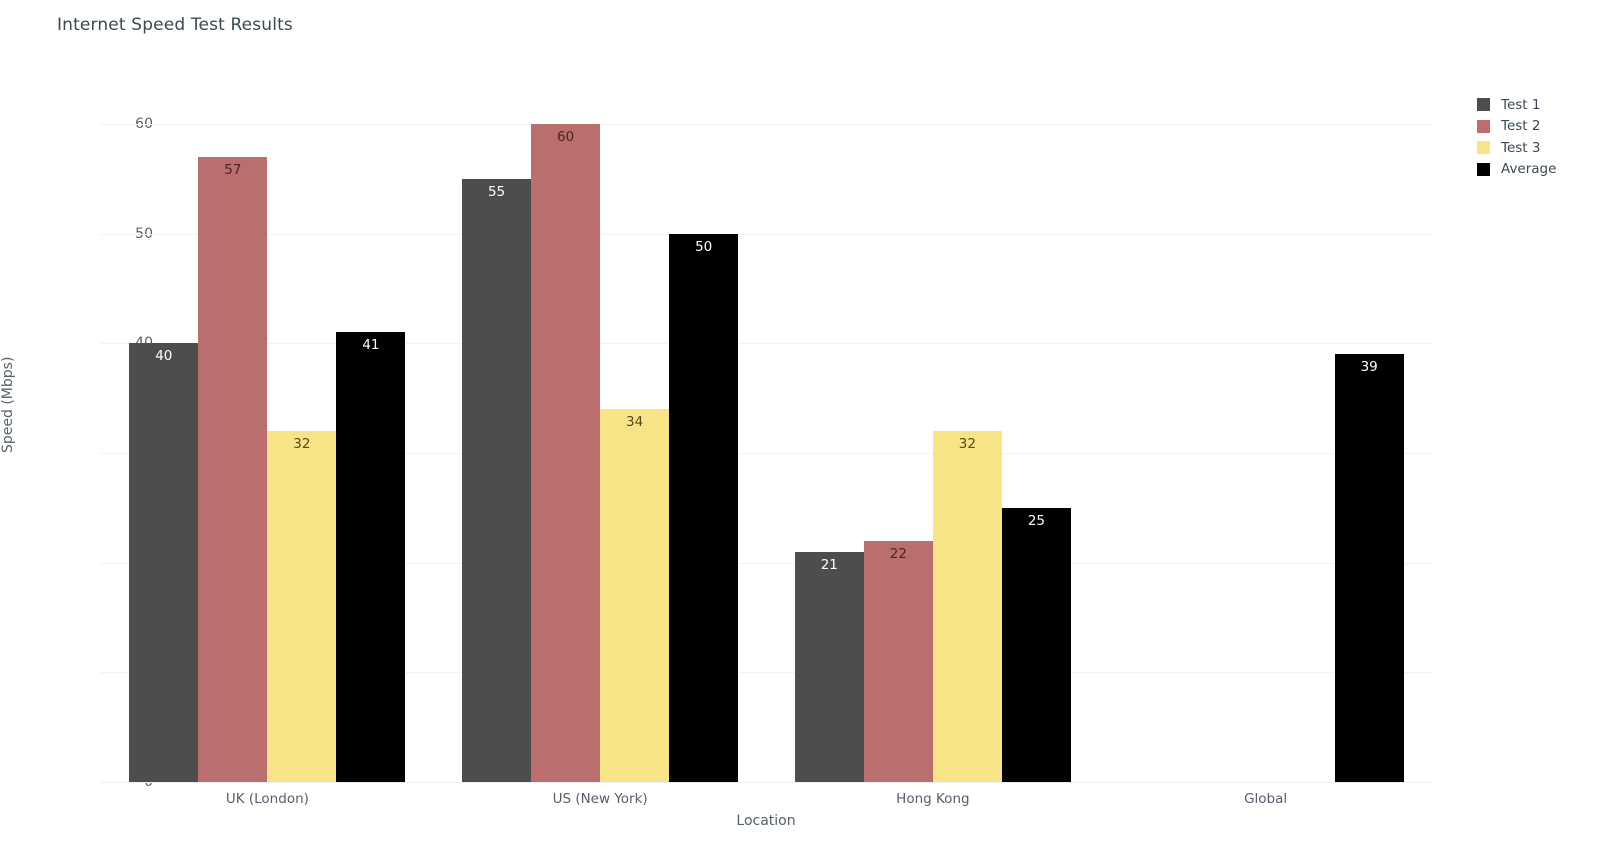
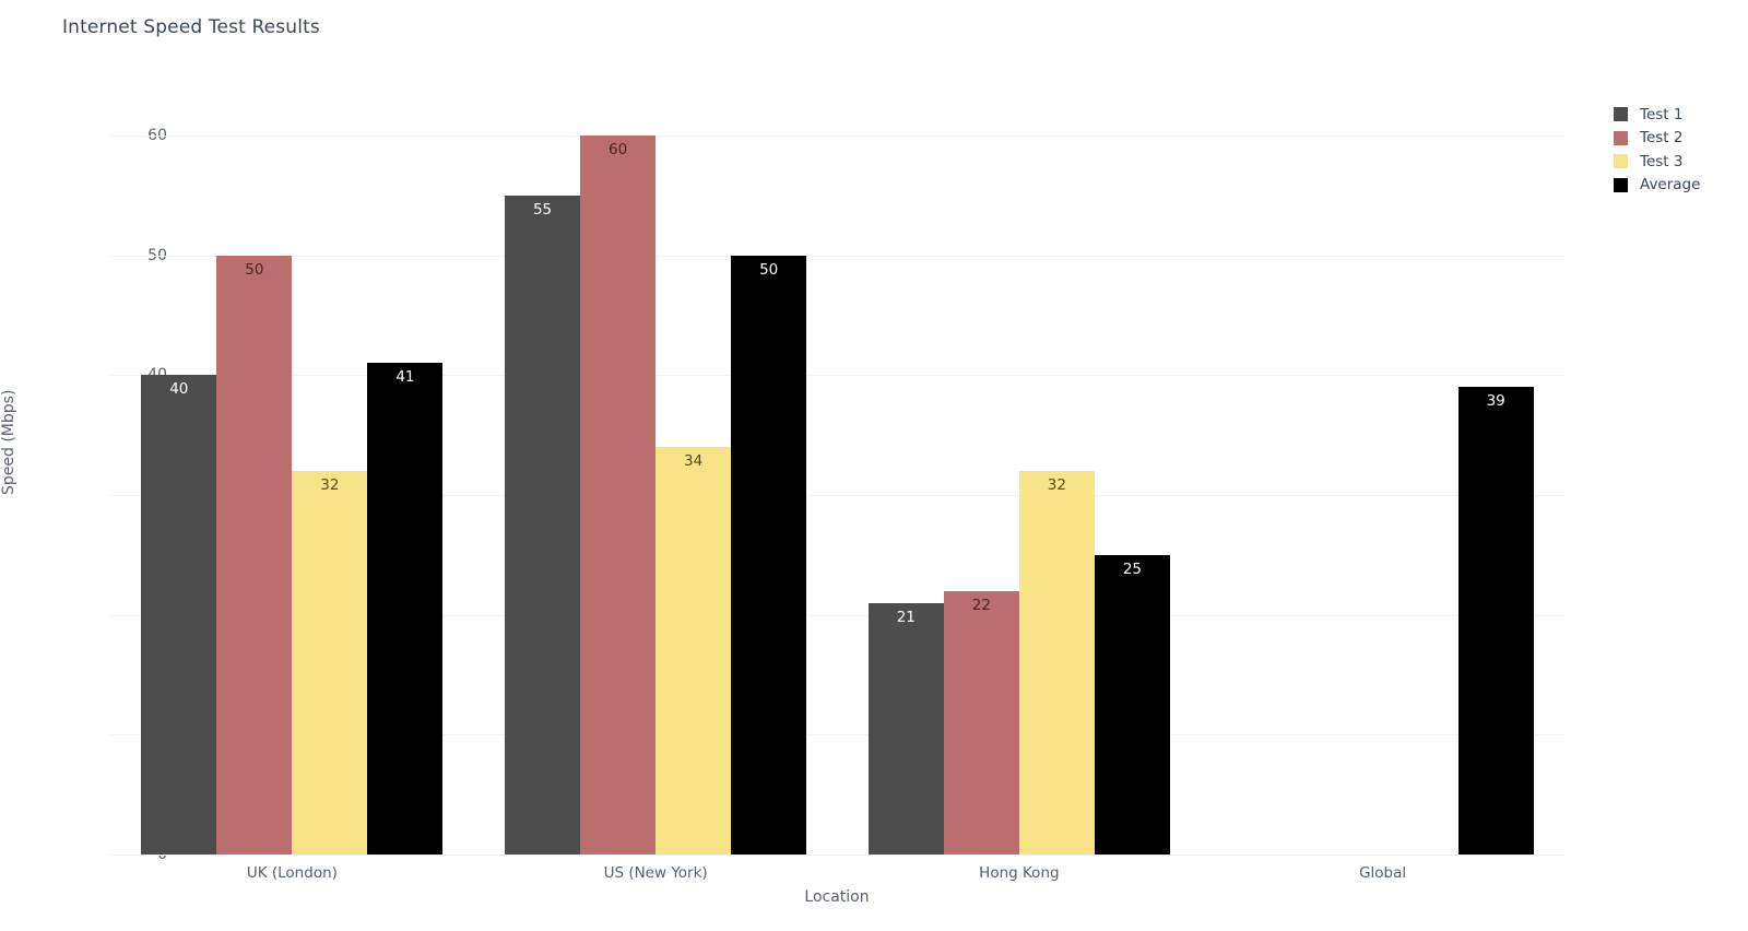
Test 2/UK (London): 57 -> 50
